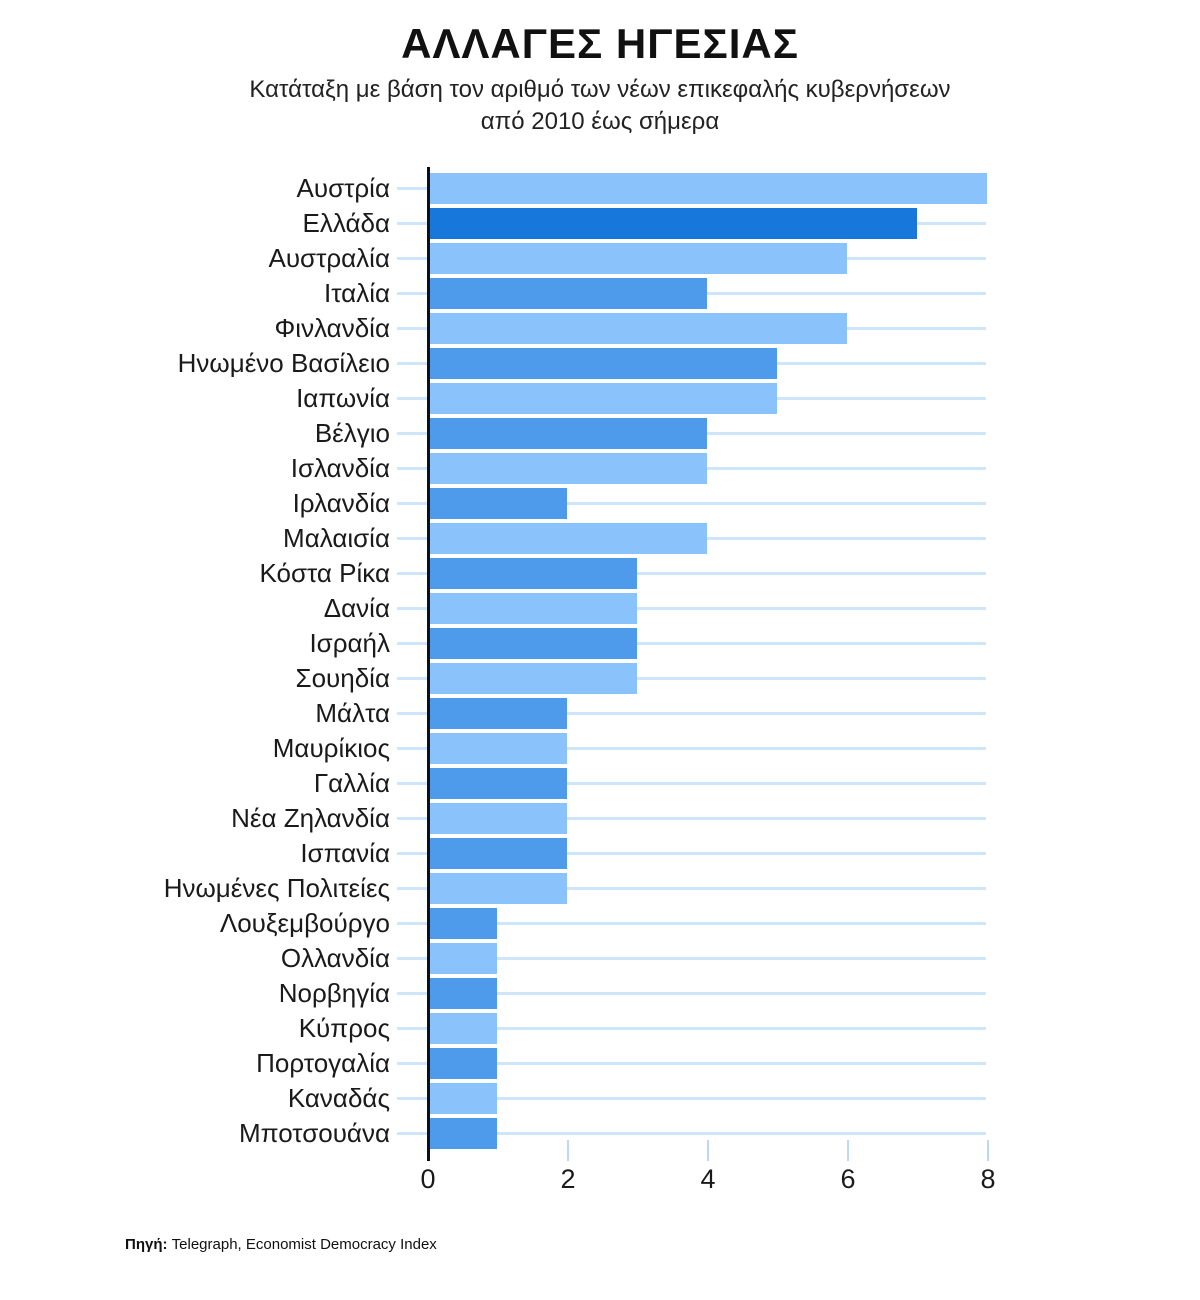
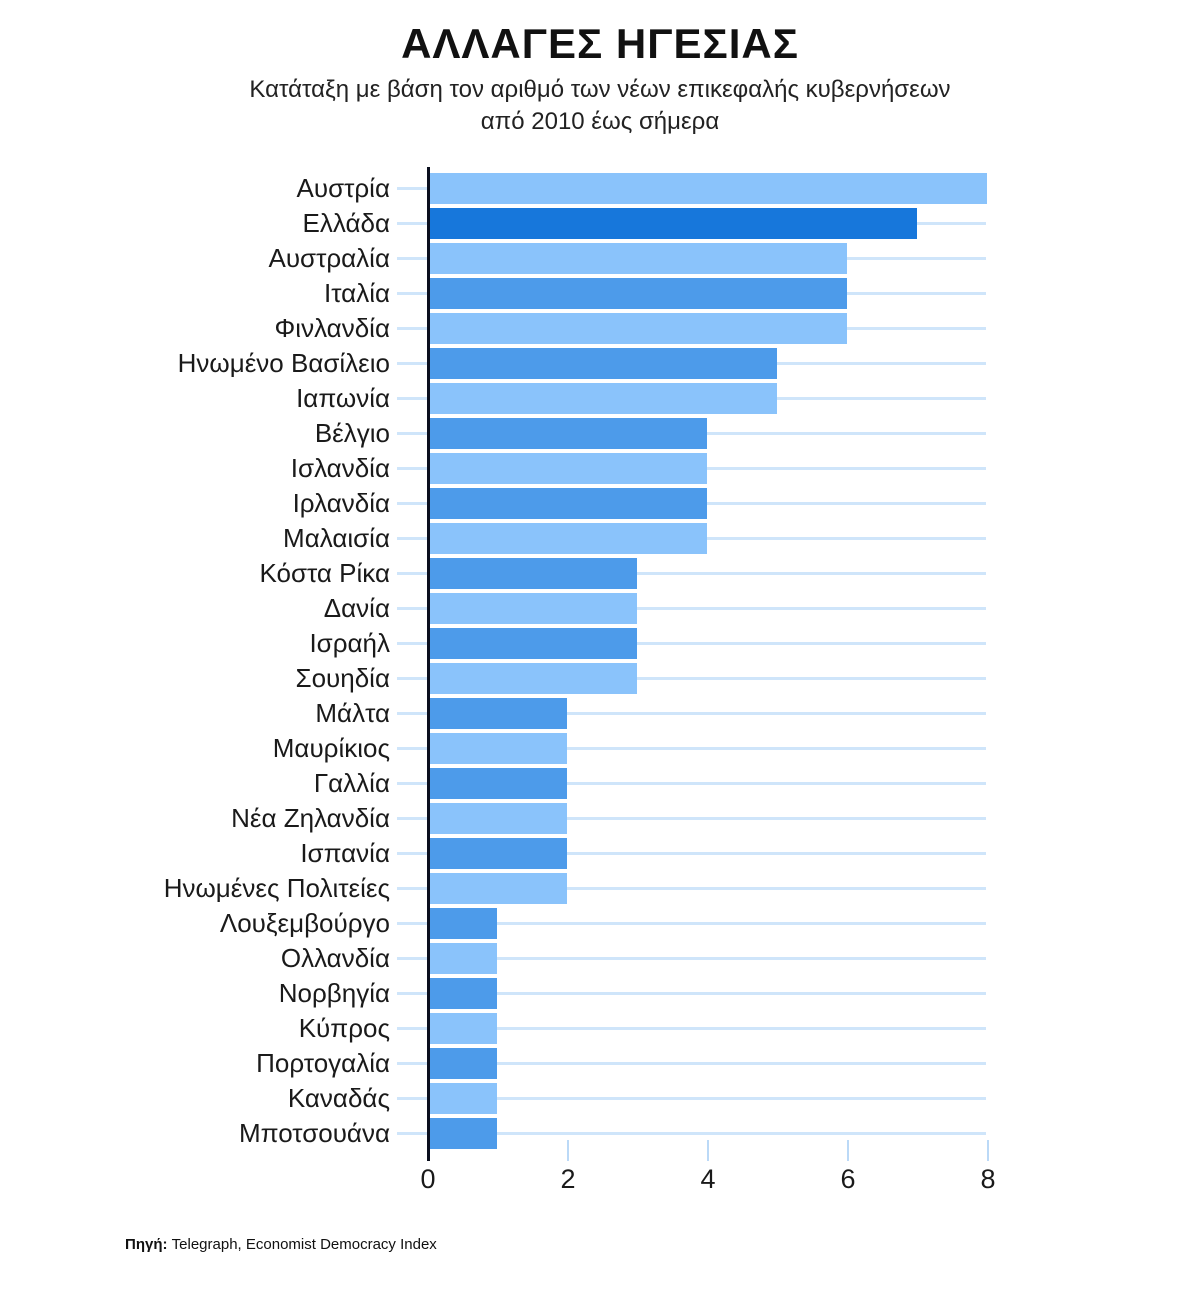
Ιταλία: 4 -> 6
Ιρλανδία: 2 -> 4
